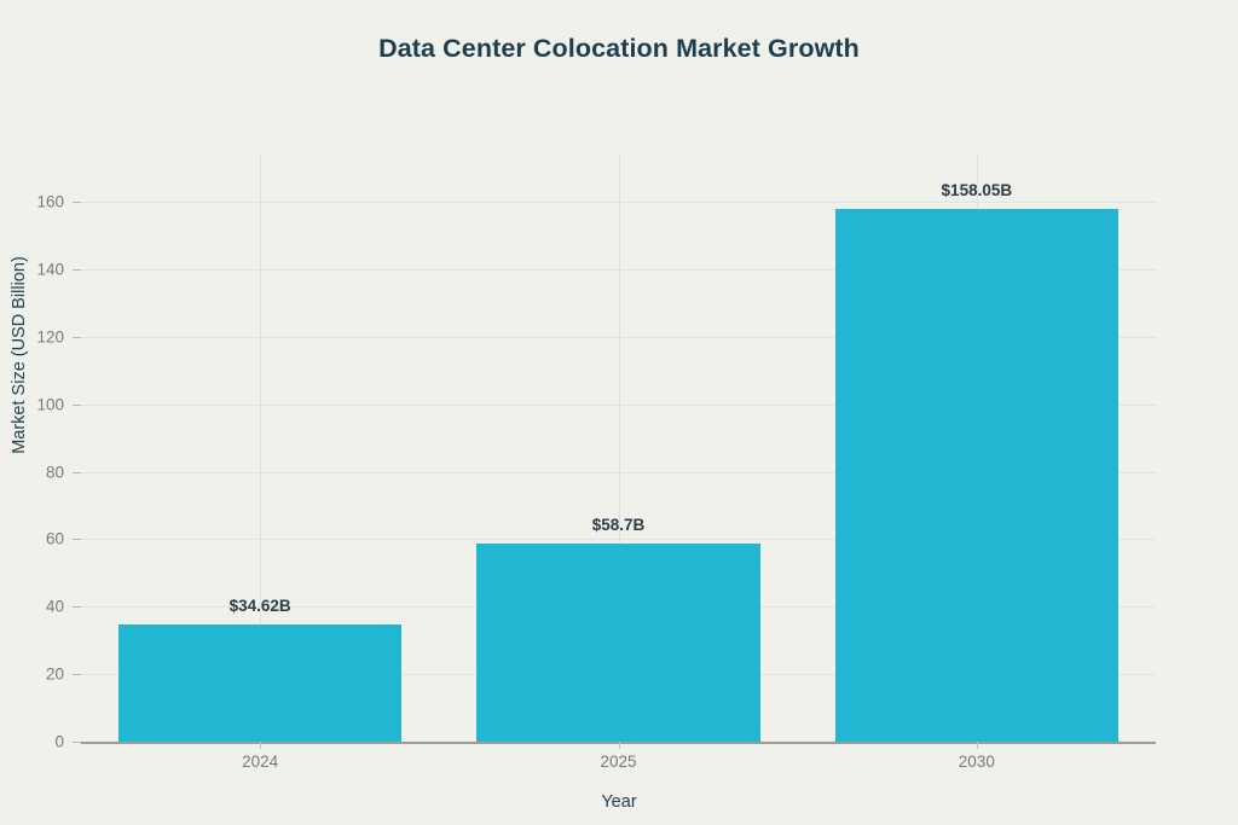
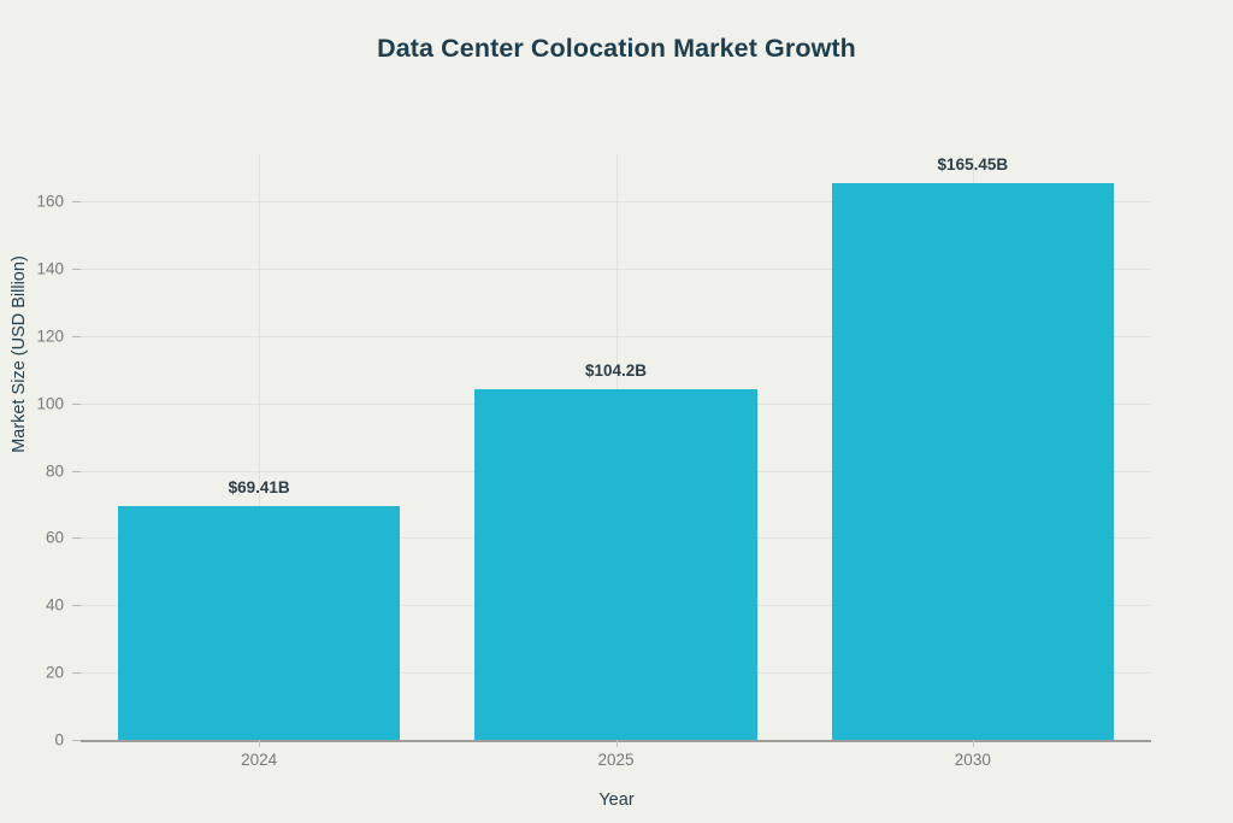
2024: $34.62B -> $69.41B
2025: $58.7B -> $104.2B
2030: $158.05B -> $165.45B
